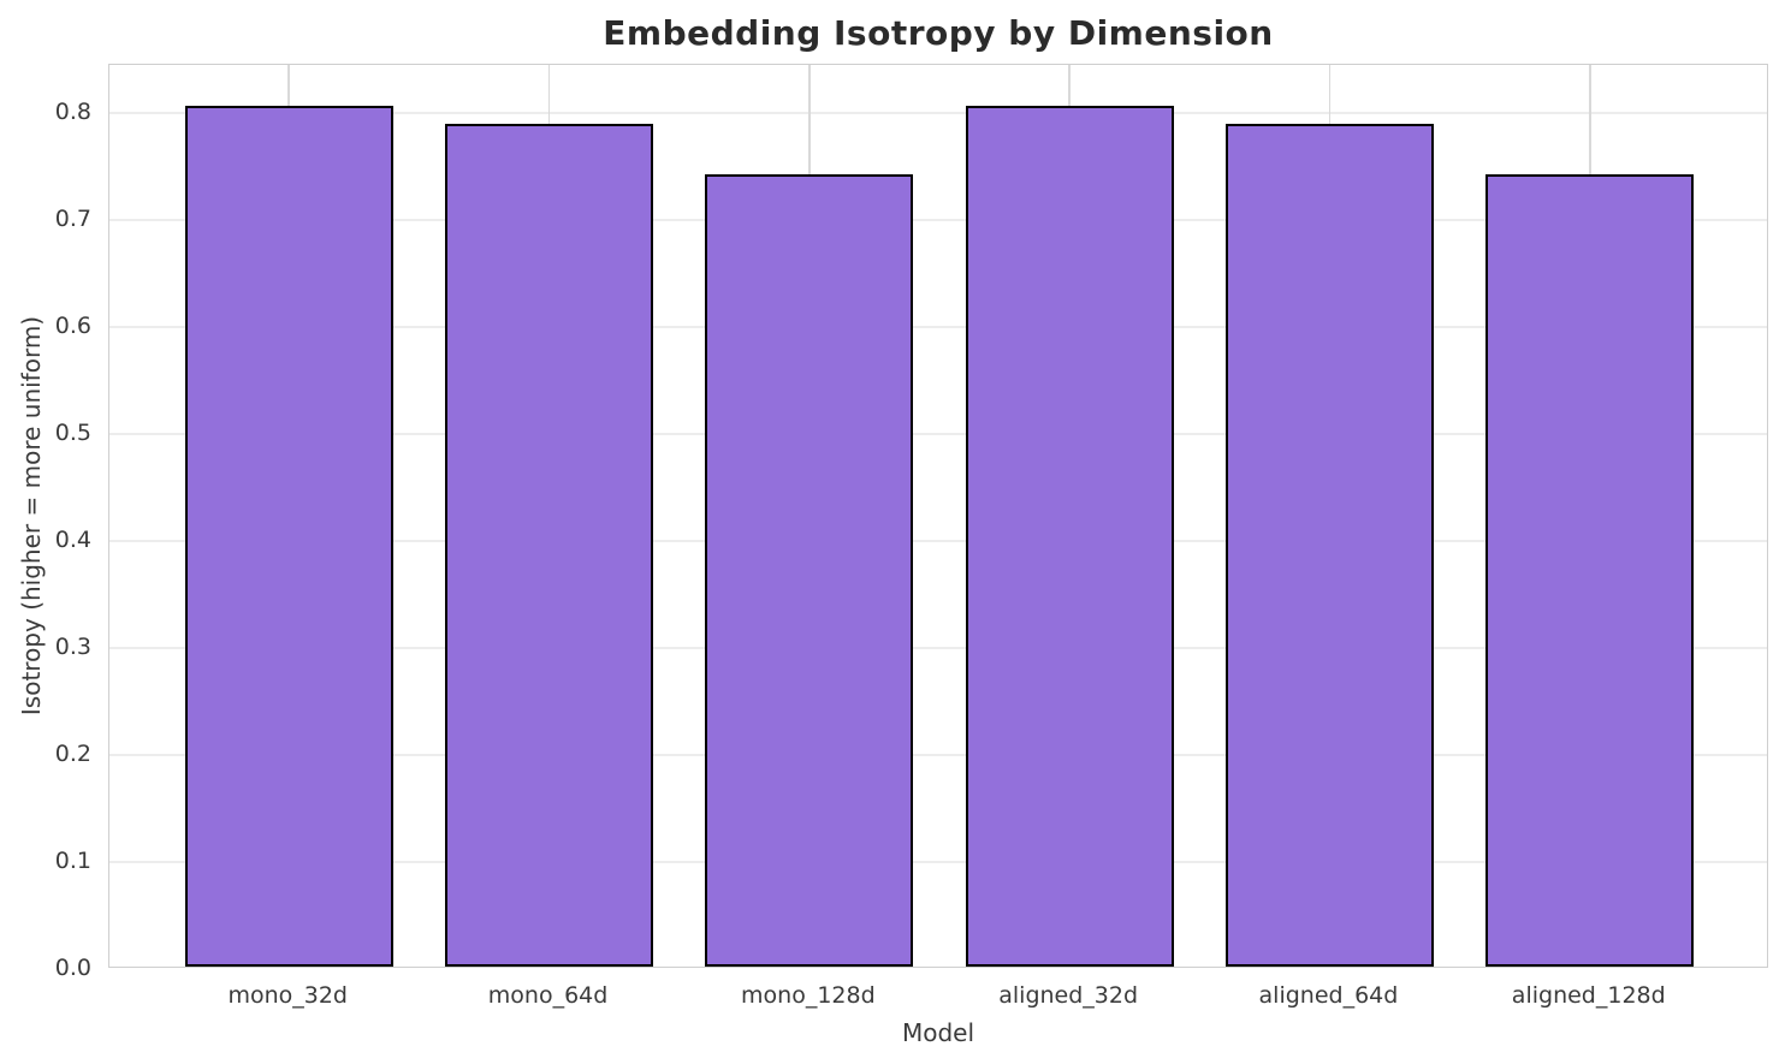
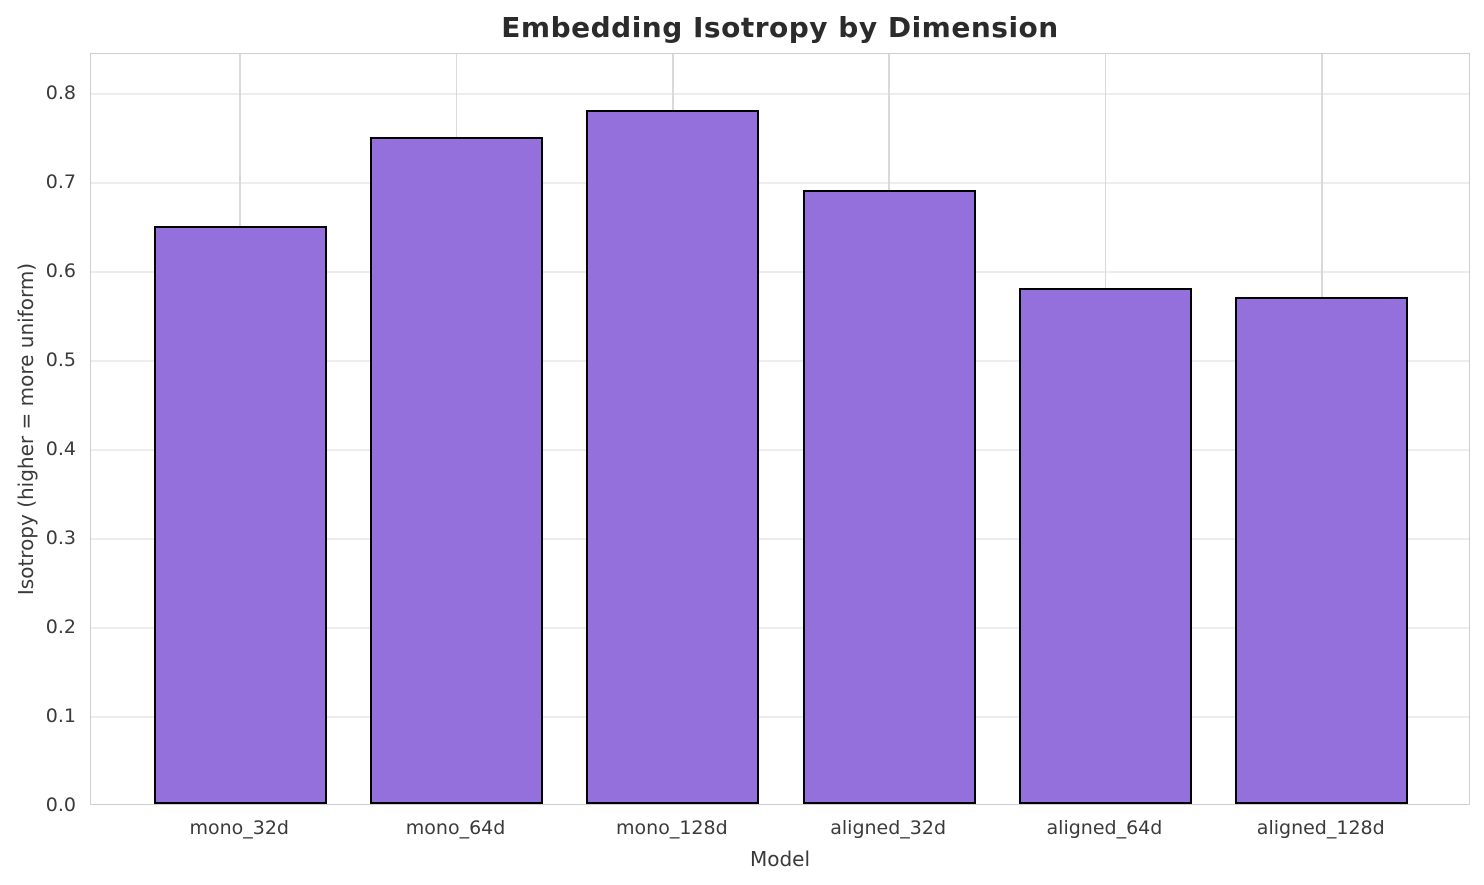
mono_32d: 0.81 -> 0.65
mono_64d: 0.79 -> 0.75
mono_128d: 0.74 -> 0.78
aligned_32d: 0.81 -> 0.69
aligned_64d: 0.79 -> 0.58
aligned_128d: 0.74 -> 0.57
